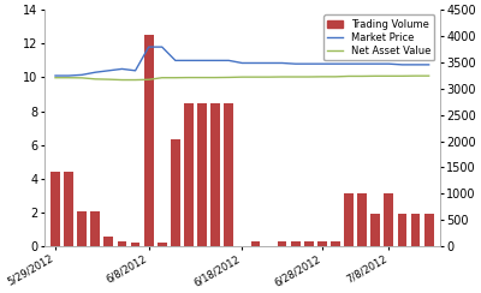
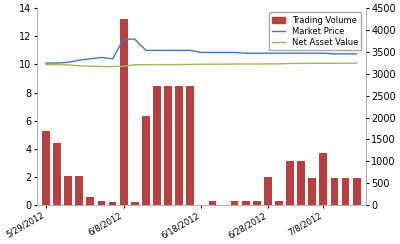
Trading Volume/5/29/2012: 4.4 -> 5.3
Trading Volume/6/8/2012: 12.5 -> 13.2
Trading Volume/6/28/2012: 0.3 -> 2.0
Trading Volume/7/8/2012: 3.1 -> 3.7
